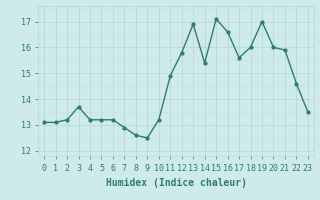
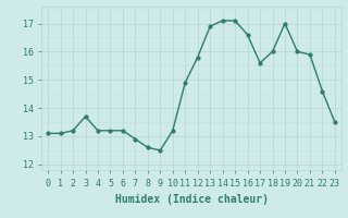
14: 15.4 -> 17.1
